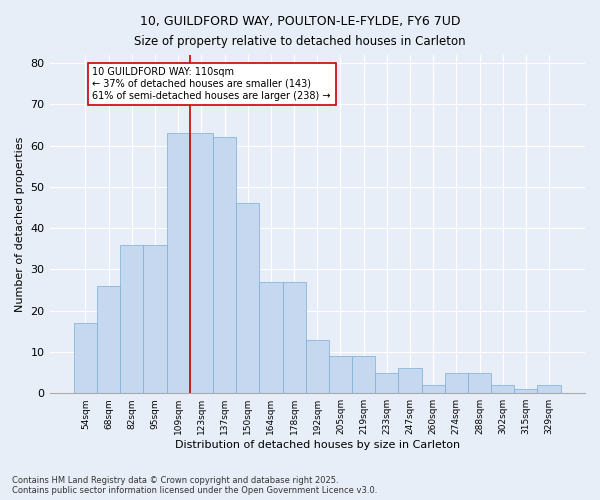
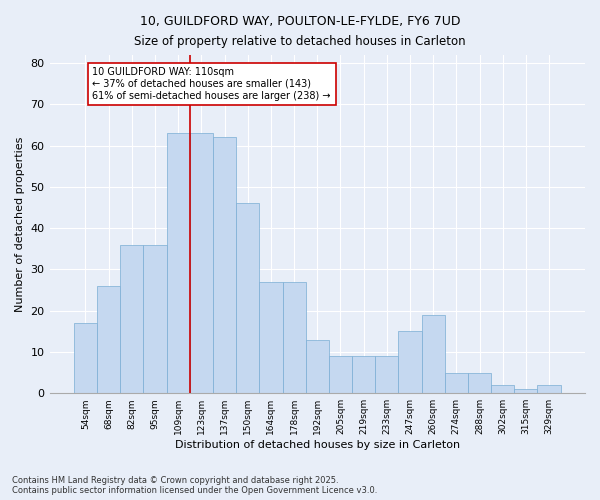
233sqm: 5 -> 9
247sqm: 6 -> 15
260sqm: 2 -> 19
